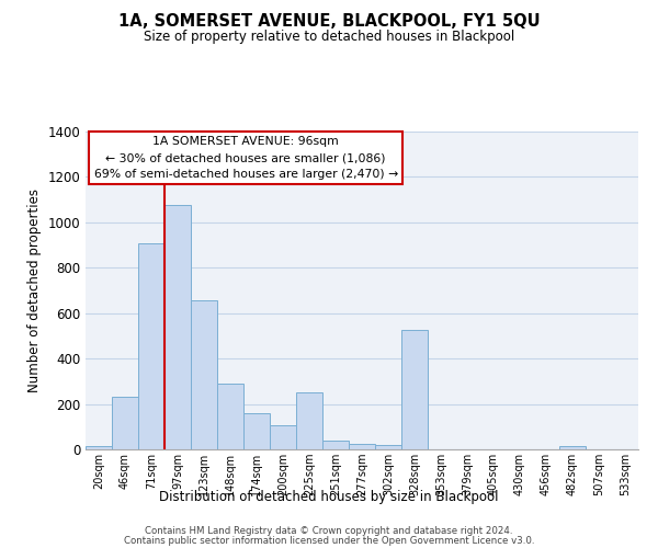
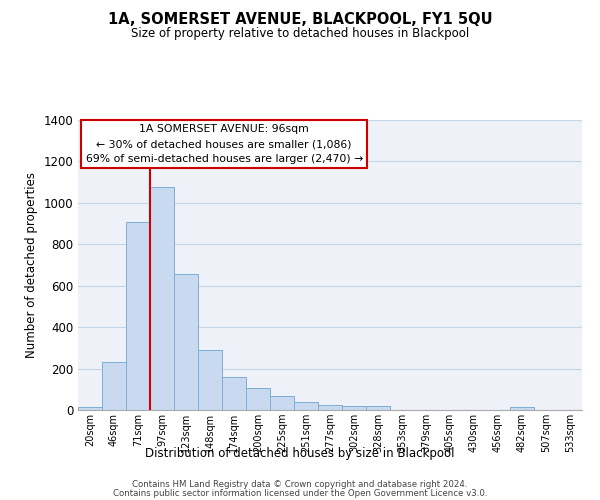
225sqm: 250 -> 70
328sqm: 525 -> 20
